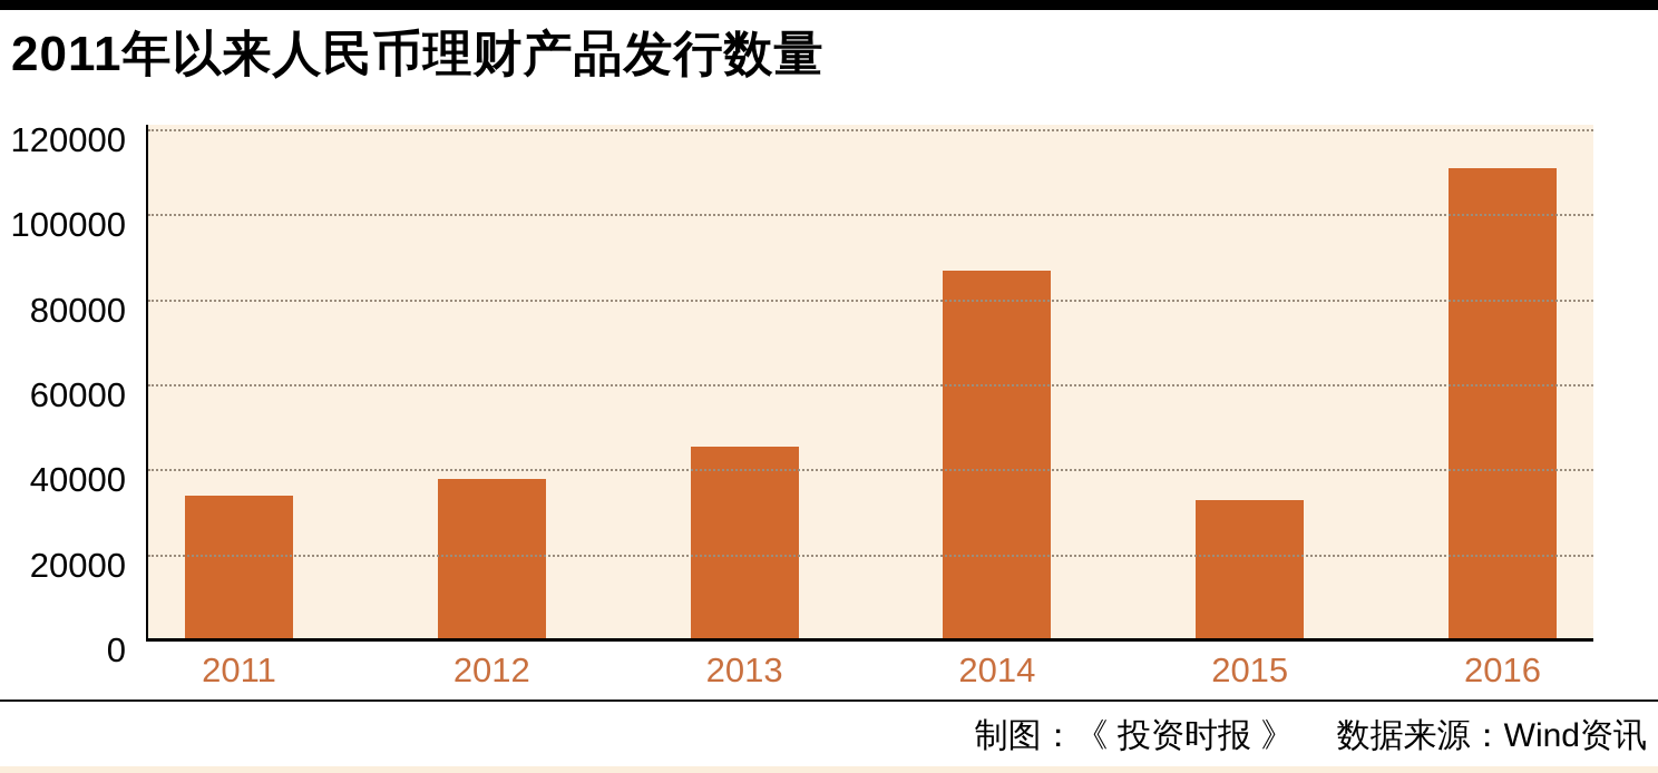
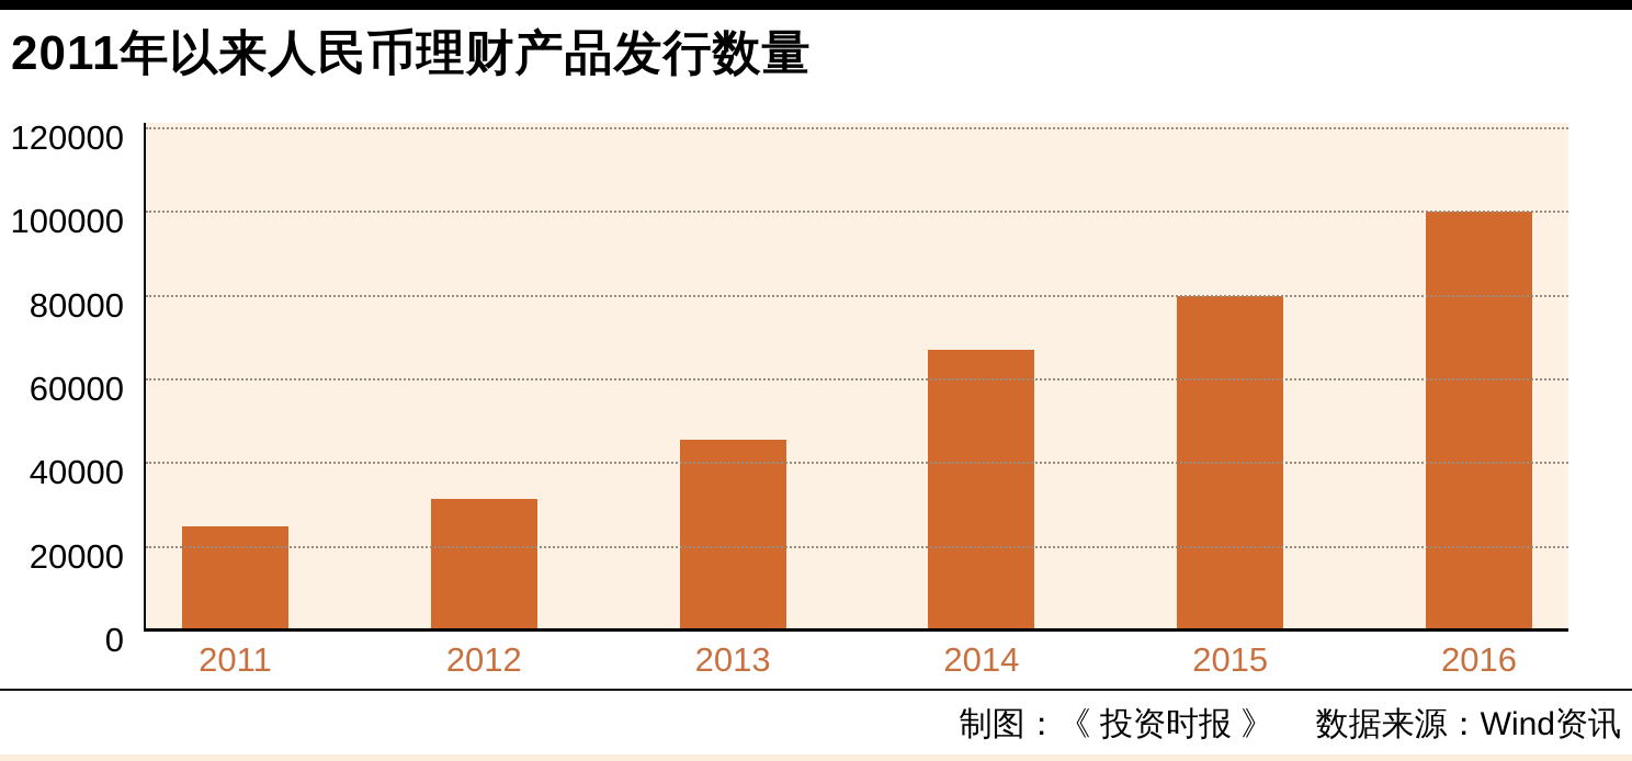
2011: 34000 -> 25000
2012: 38000 -> 32000
2014: 87000 -> 67000
2015: 33000 -> 80000
2016: 111000 -> 100000
